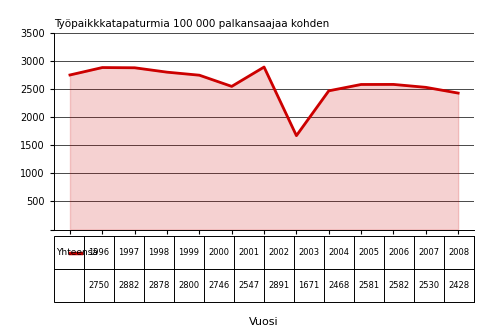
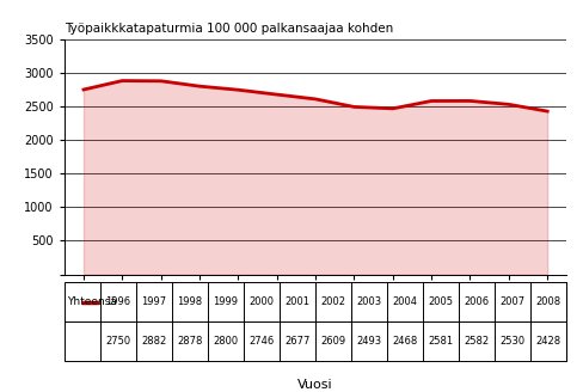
2001: 2547 -> 2677
2002: 2891 -> 2609
2003: 1671 -> 2493
